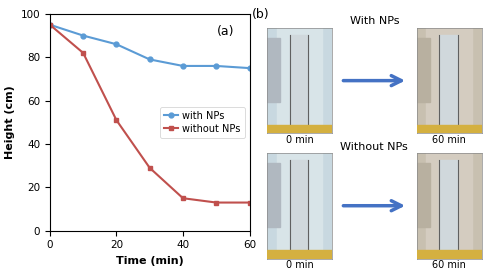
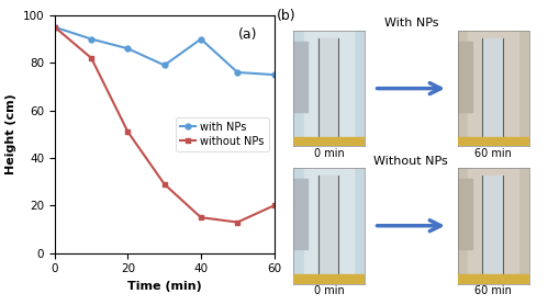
with NPs/40: 76 -> 90
without NPs/60: 13 -> 20
